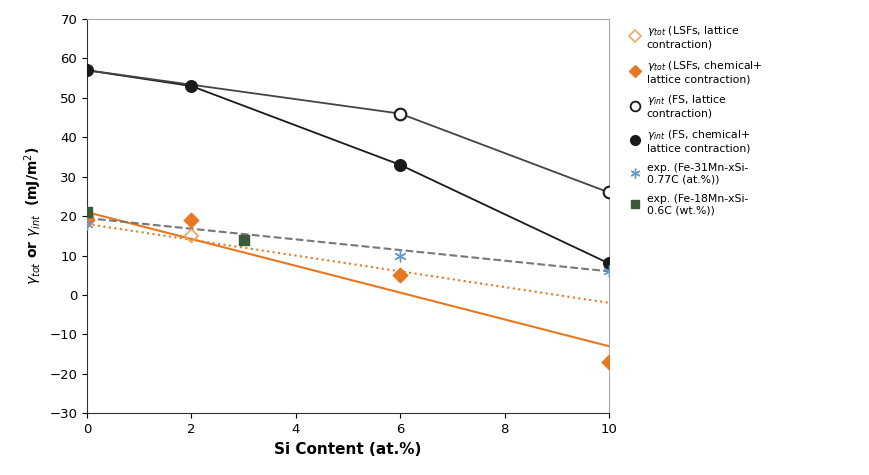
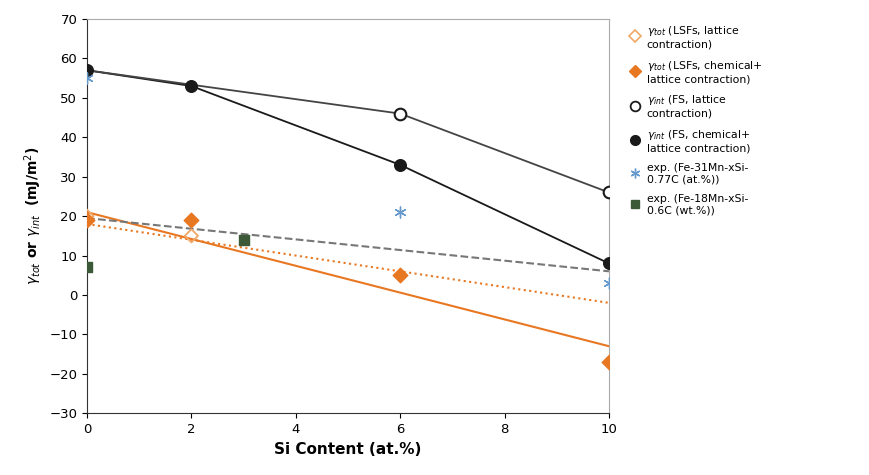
exp. (Fe-31Mn-xSi- 0.77C (at.%))/0: 18 -> 55
exp. (Fe-18Mn-xSi- 0.6C (wt.%))/0: 21 -> 7
exp. (Fe-31Mn-xSi- 0.77C (at.%))/6: 10 -> 21
exp. (Fe-31Mn-xSi- 0.77C (at.%))/10: 6 -> 3
